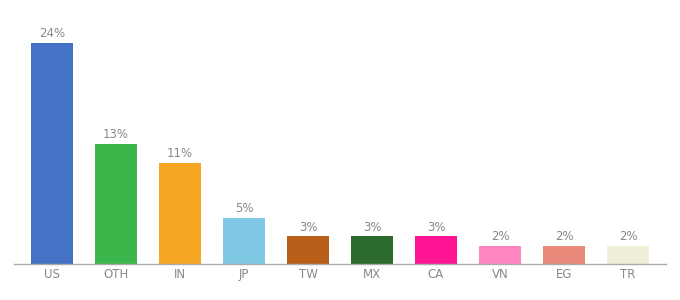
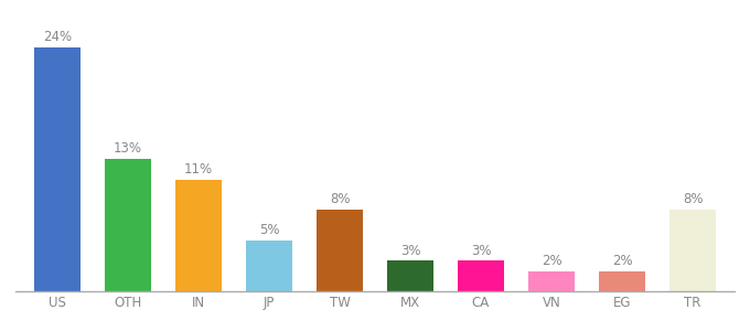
TW: 3% -> 8%
TR: 2% -> 8%
